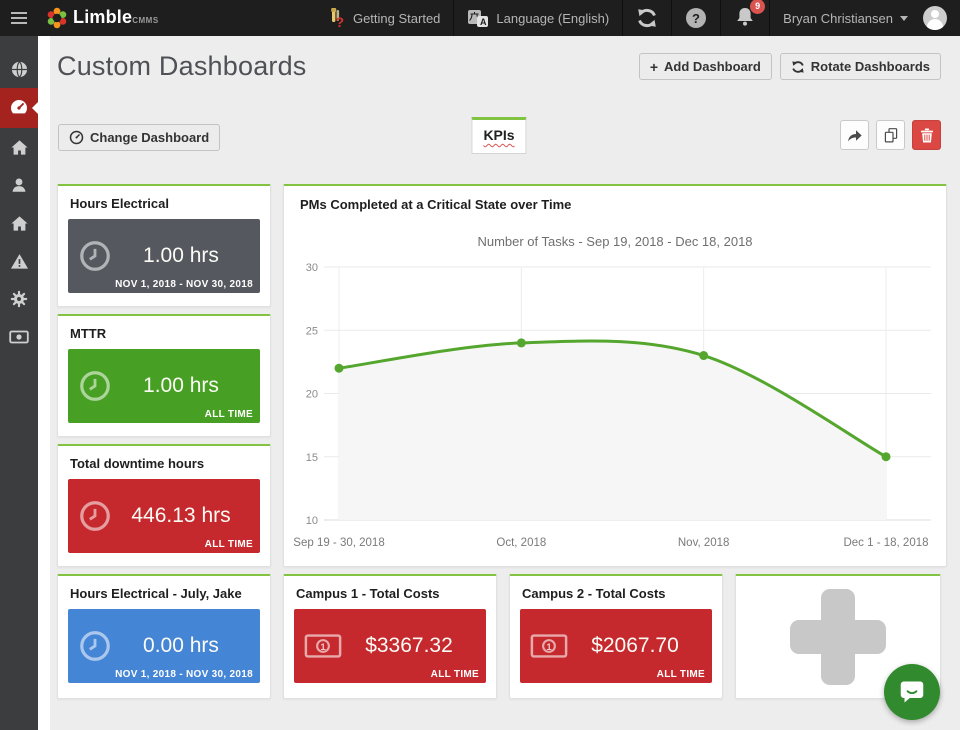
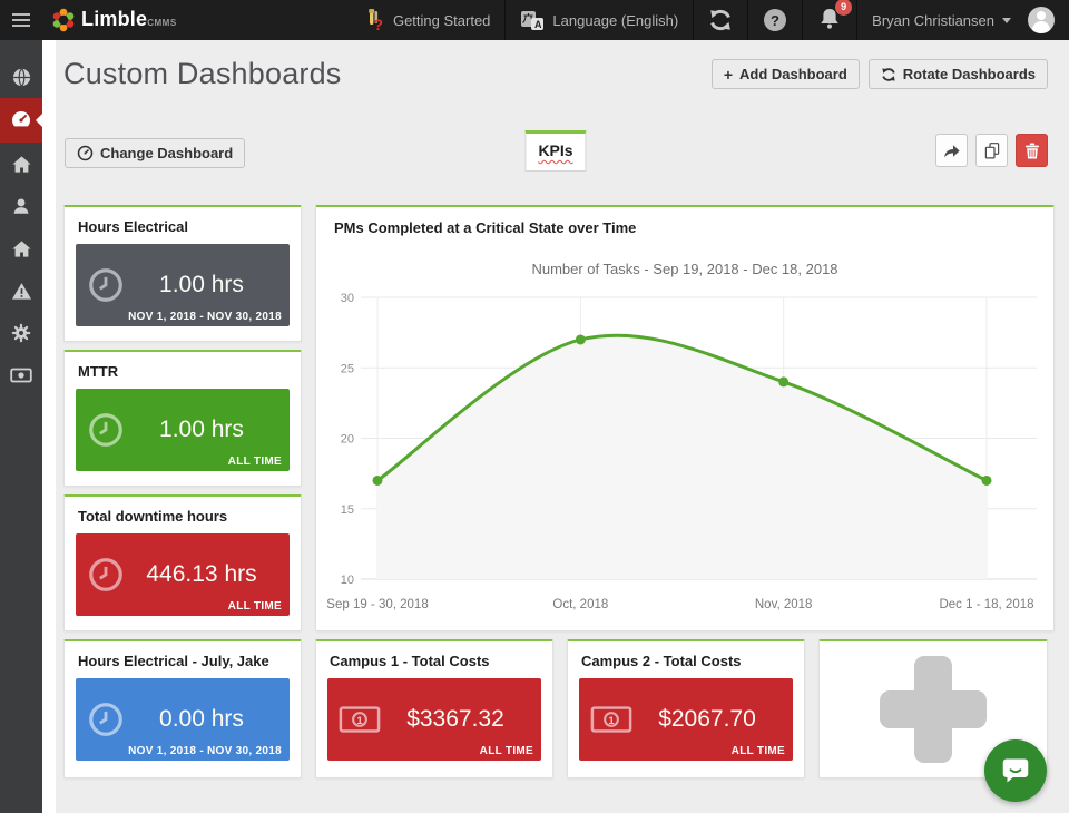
Sep 19 - 30, 2018: 22 -> 17
Oct, 2018: 24 -> 27
Nov, 2018: 23 -> 24
Dec 1 - 18, 2018: 15 -> 17
